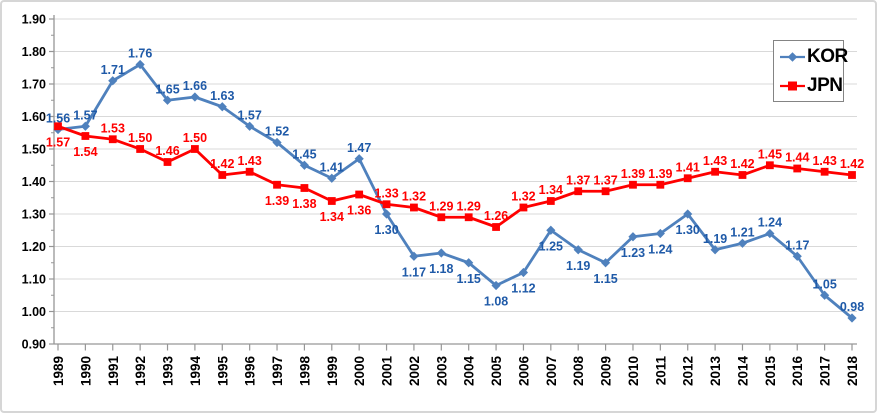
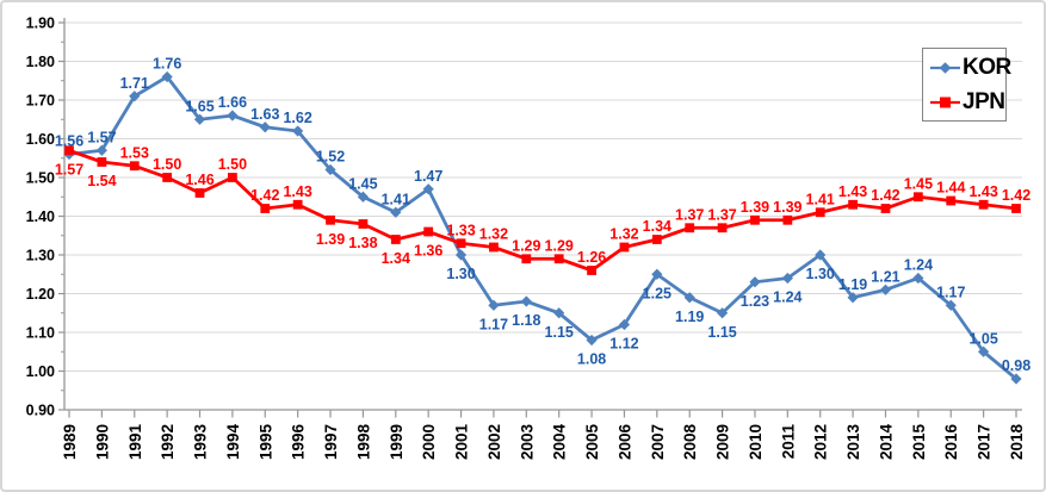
KOR/1996: 1.57 -> 1.62
